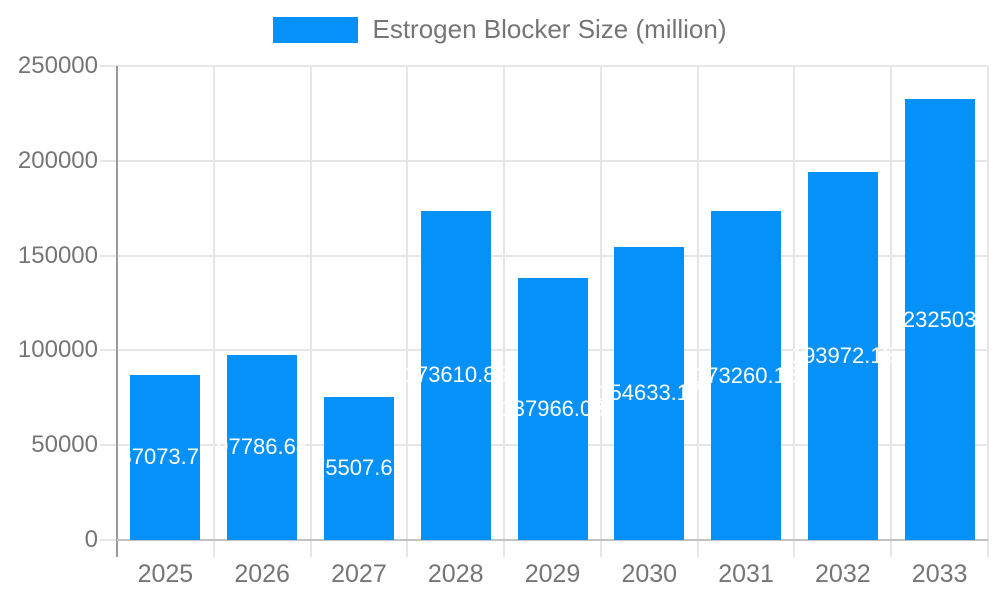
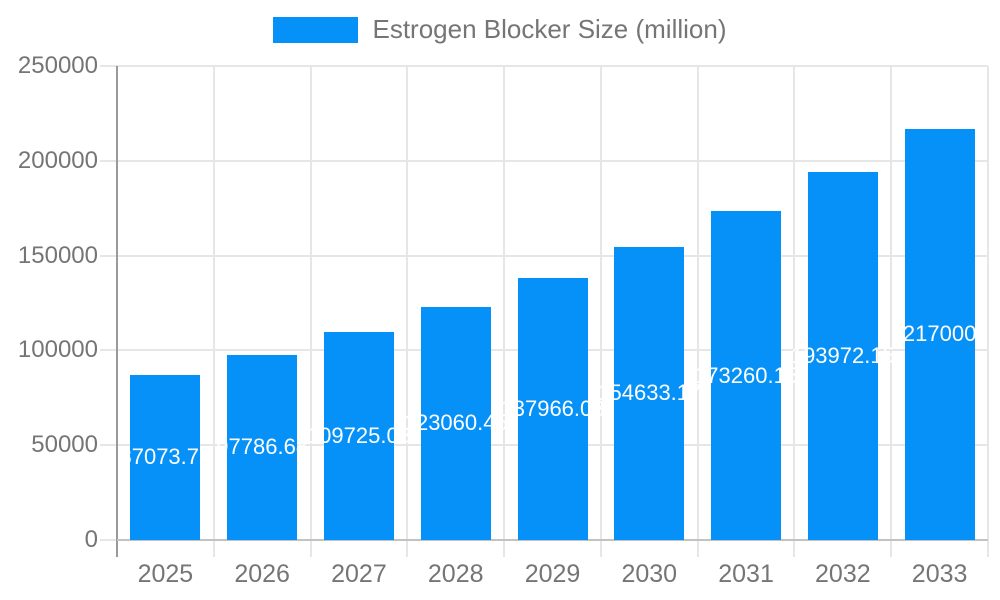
2027: 75507.61 -> 109725.08
2028: 173610.85 -> 123060.45
2033: 232503 -> 217000
